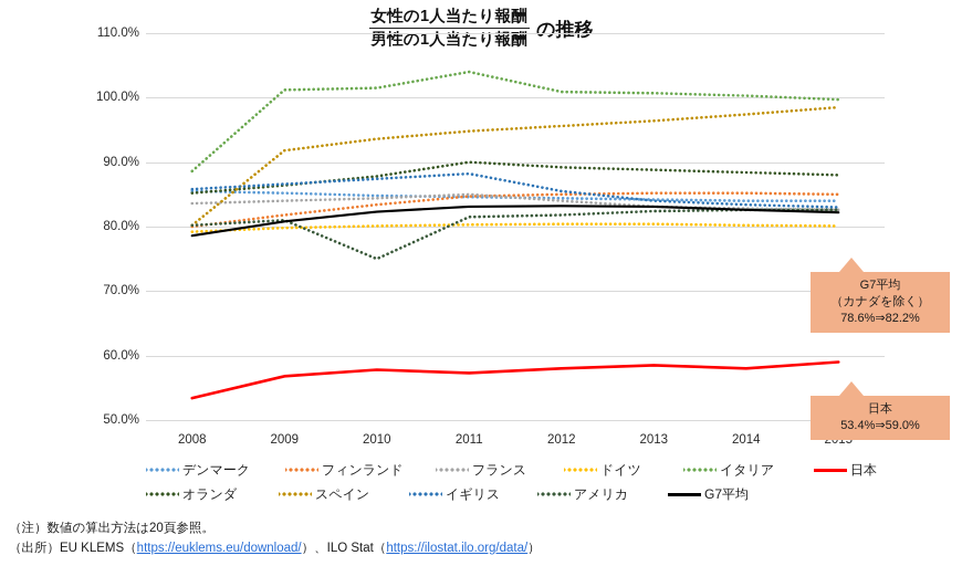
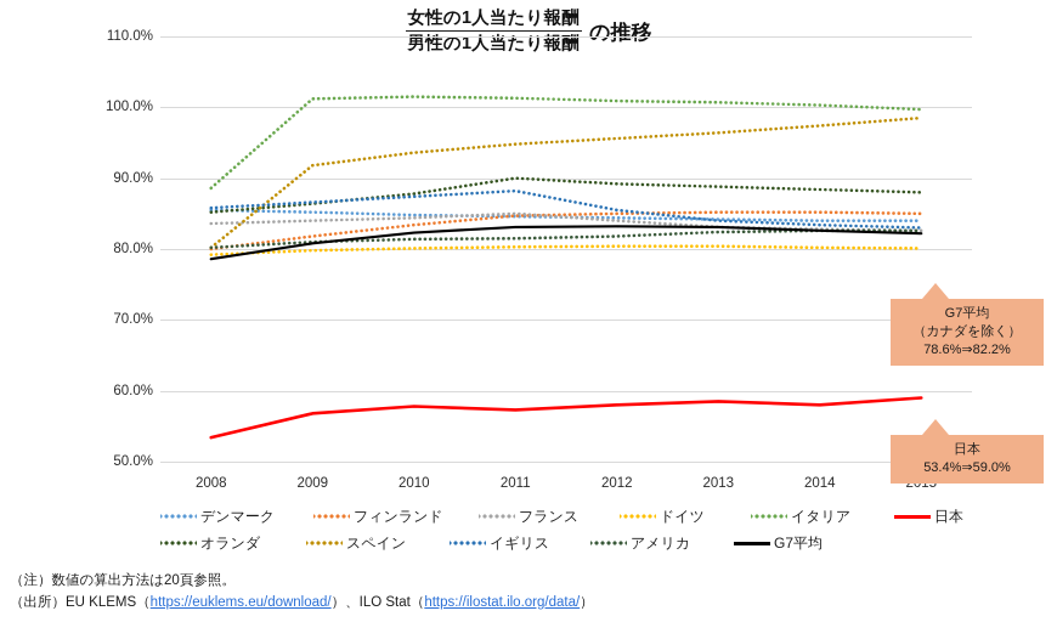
アメリカ/2010: 75% -> 81%
イタリア/2011: 104% -> 101%
